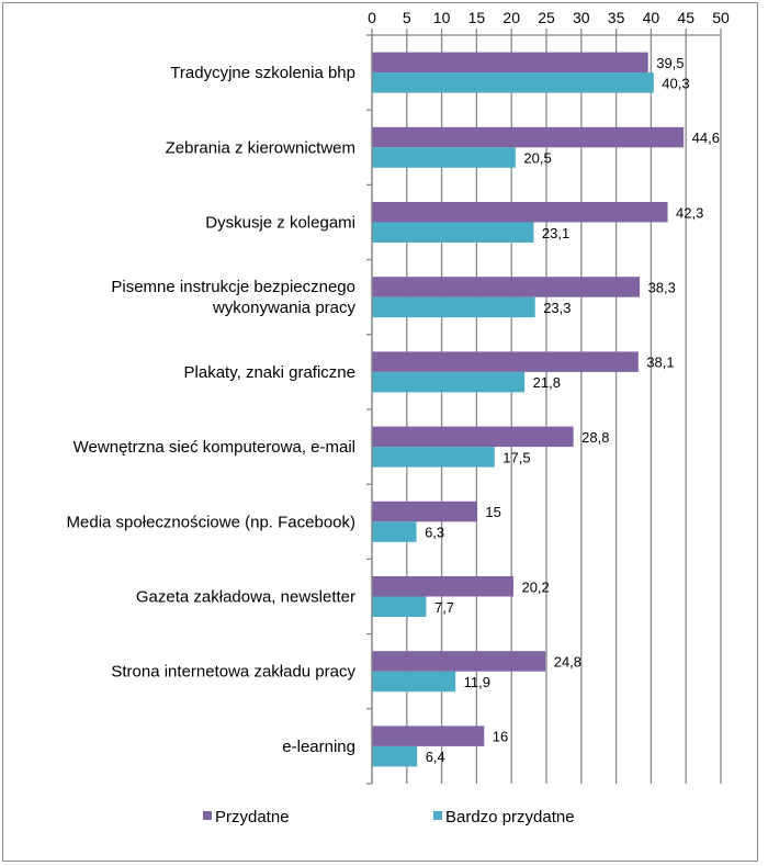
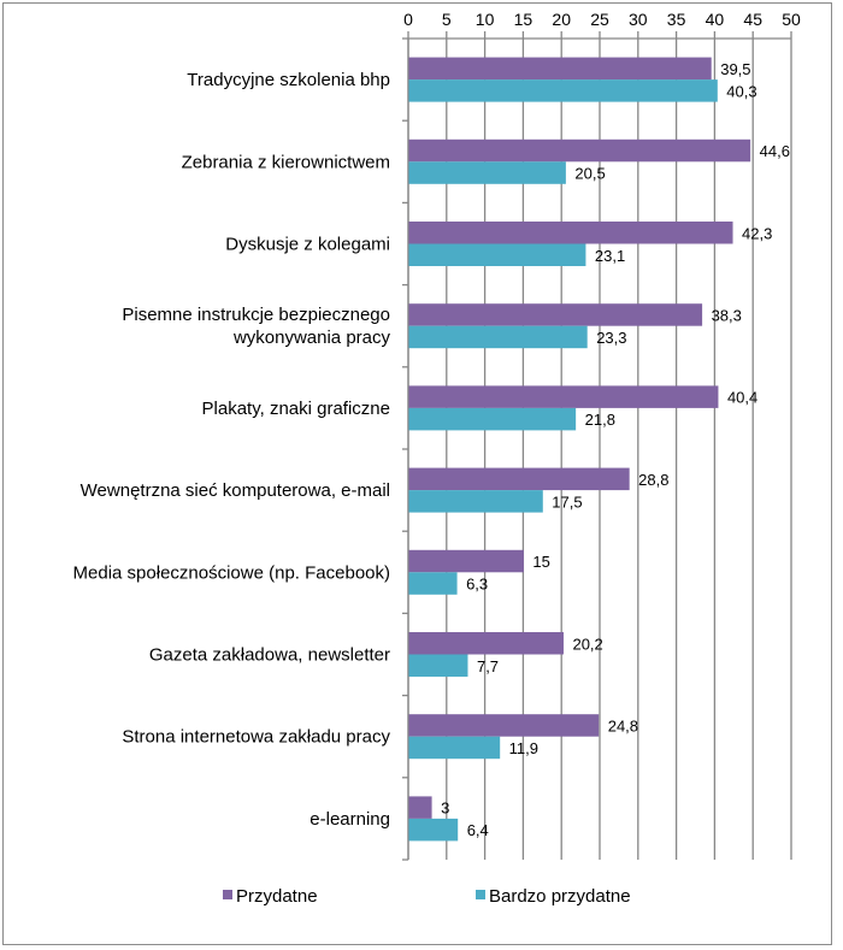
Przydatne/Plakaty, znaki graficzne: 38,1 -> 40,4
Przydatne/e-learning: 16 -> 3
